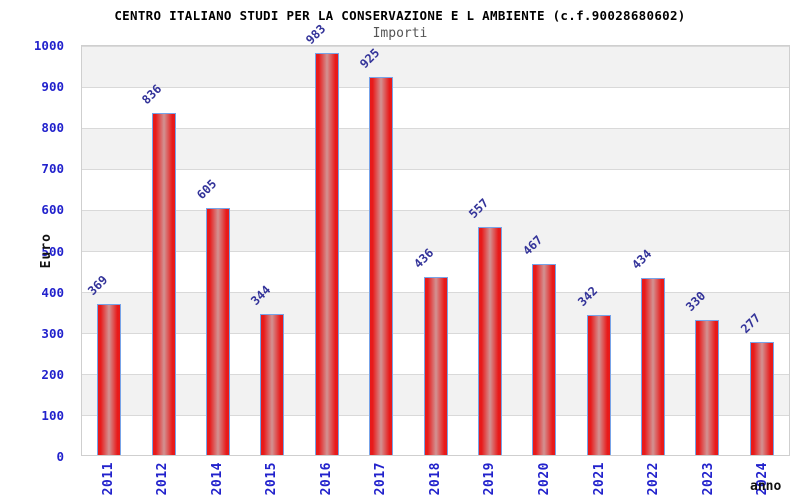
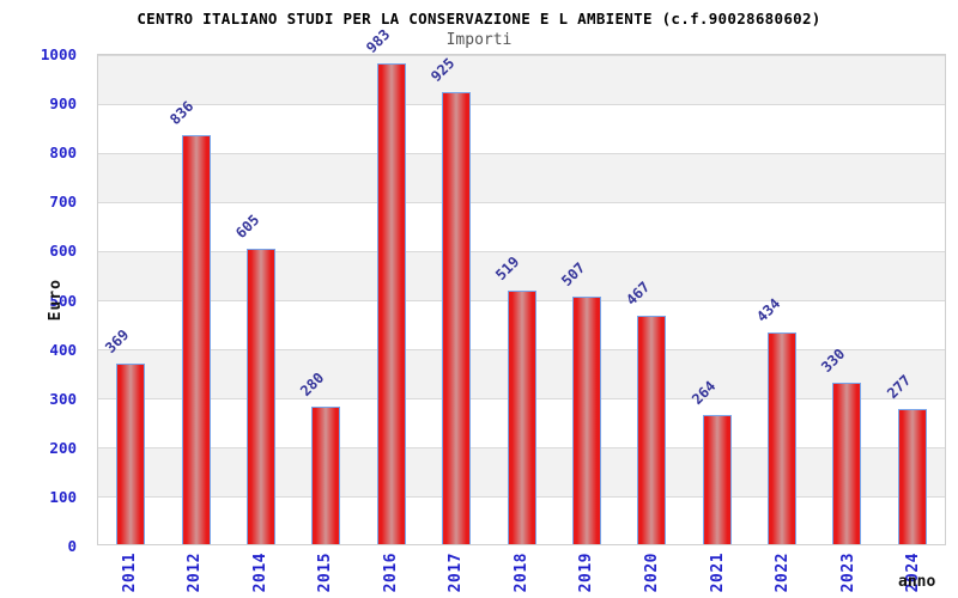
2015: 344 -> 280
2018: 436 -> 519
2019: 557 -> 507
2021: 342 -> 264
